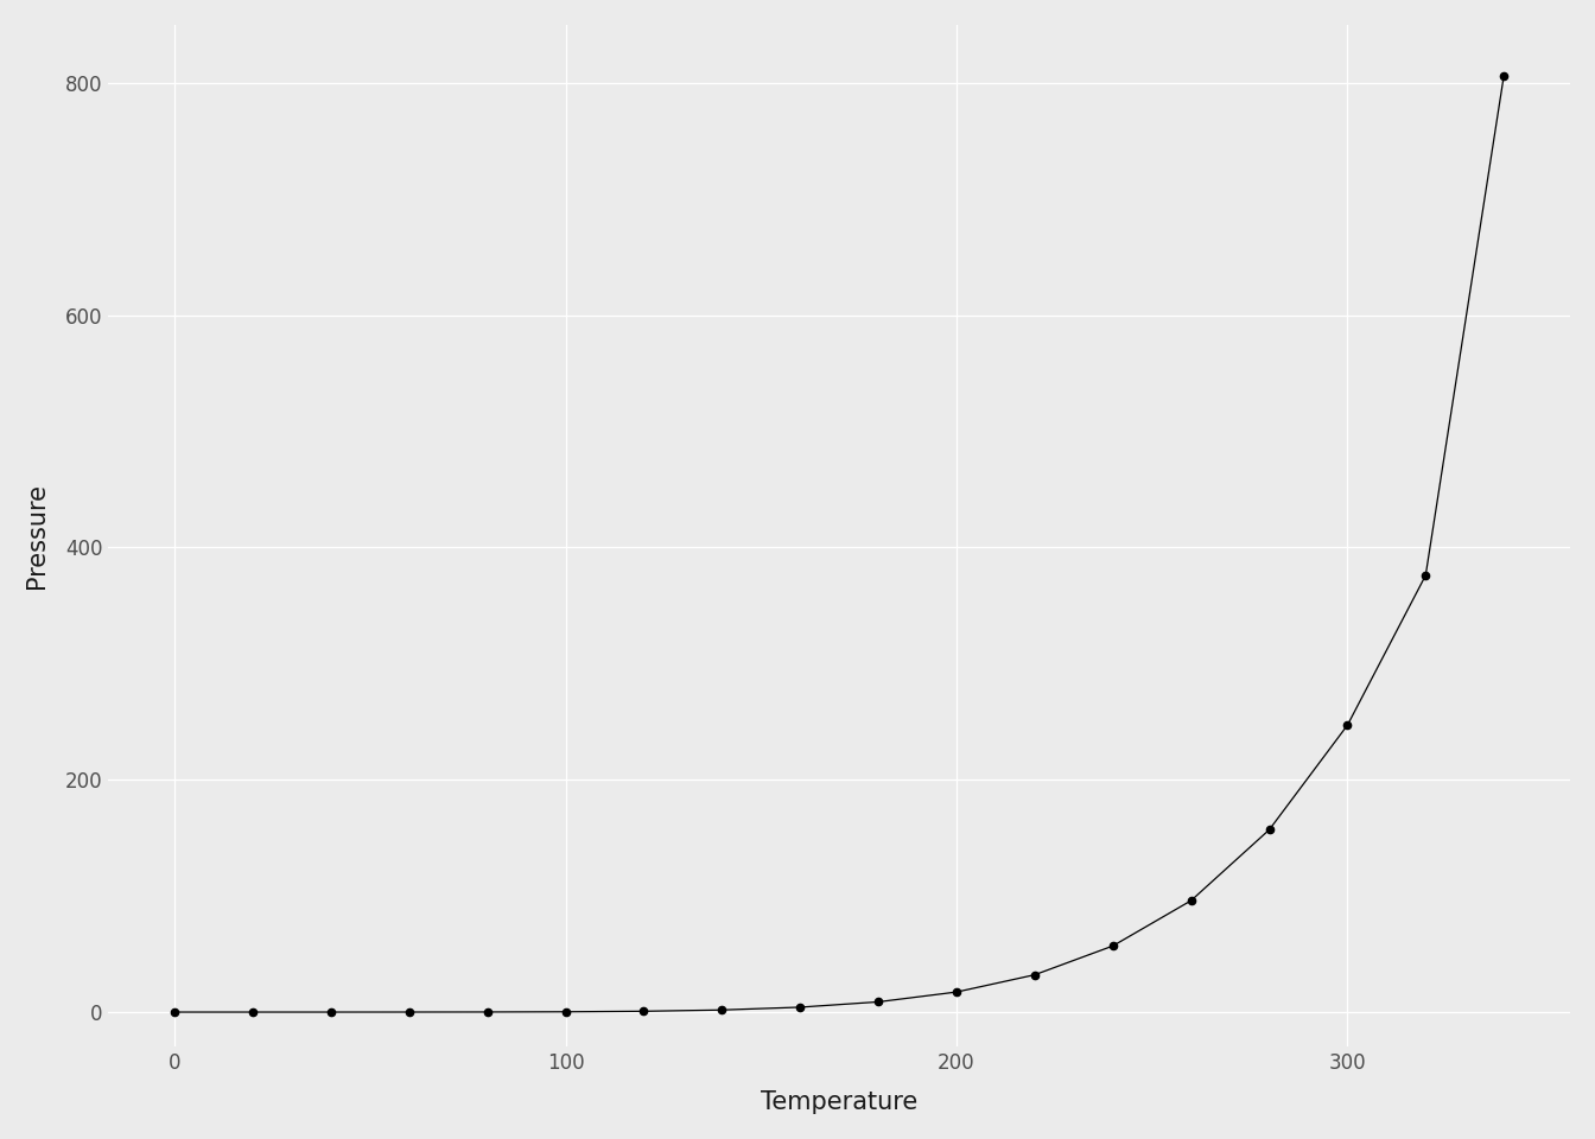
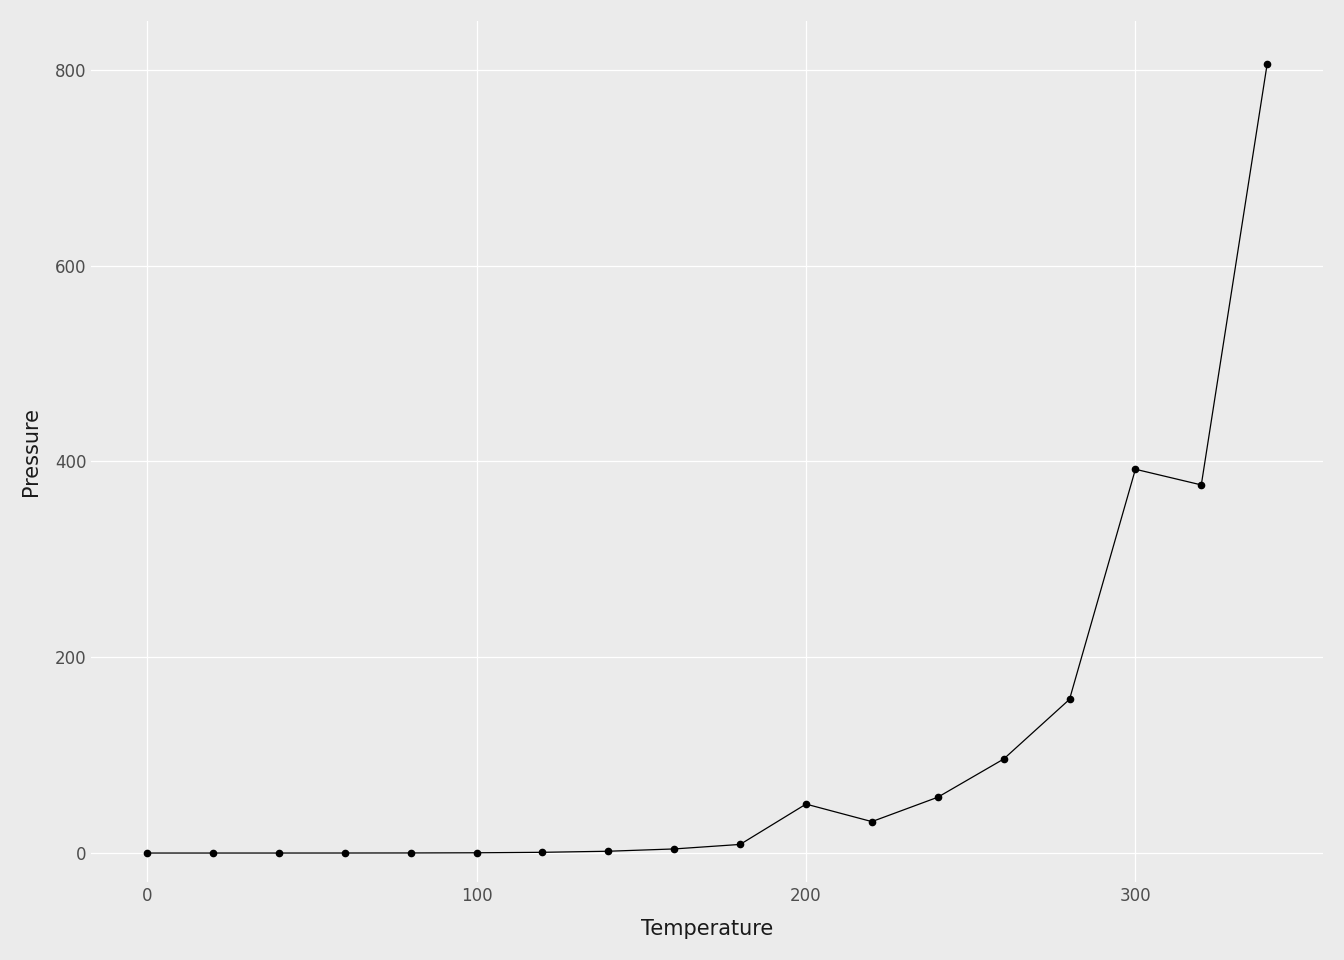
200: 17 -> 50
300: 247 -> 392
